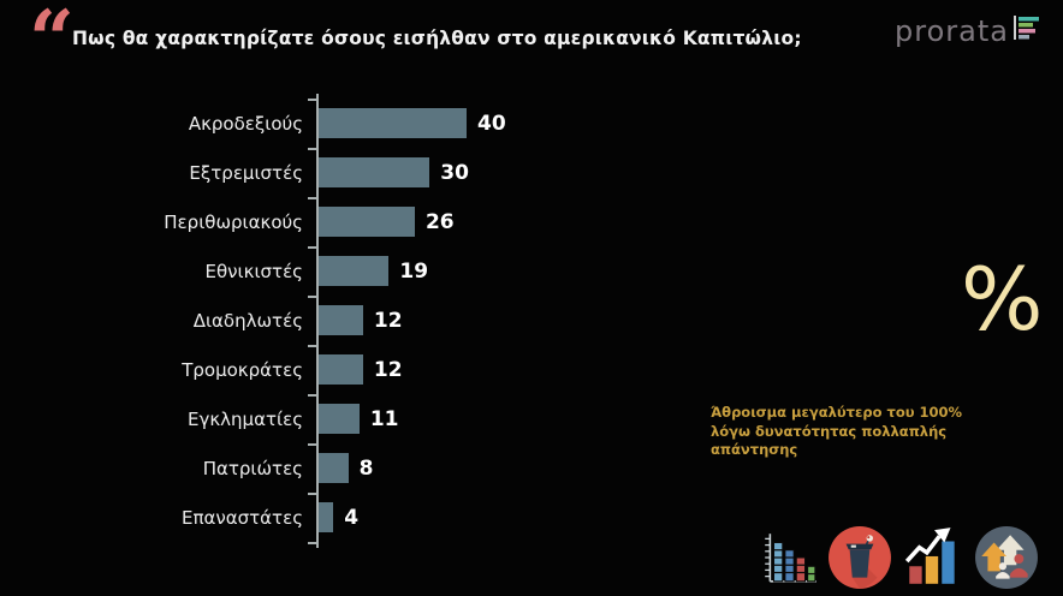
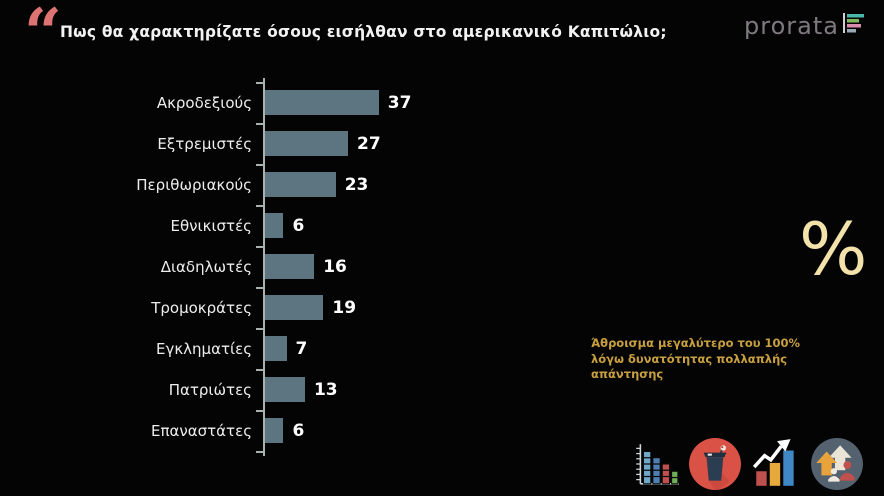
Ακροδεξιούς: 40 -> 37
Εξτρεμιστές: 30 -> 27
Περιθωριακούς: 26 -> 23
Εθνικιστές: 19 -> 6
Διαδηλωτές: 12 -> 16
Τρομοκράτες: 12 -> 19
Εγκληματίες: 11 -> 7
Πατριώτες: 8 -> 13
Επαναστάτες: 4 -> 6
